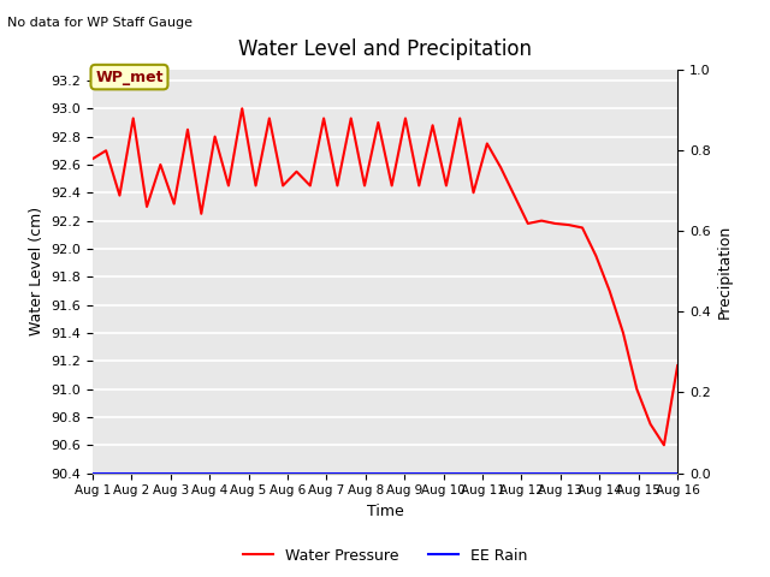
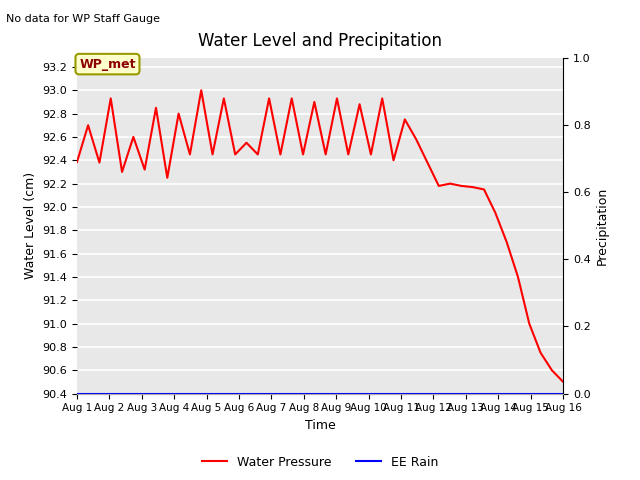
Aug 1: 92.64 -> 92.38
Aug 16: 91.17 -> 90.50
